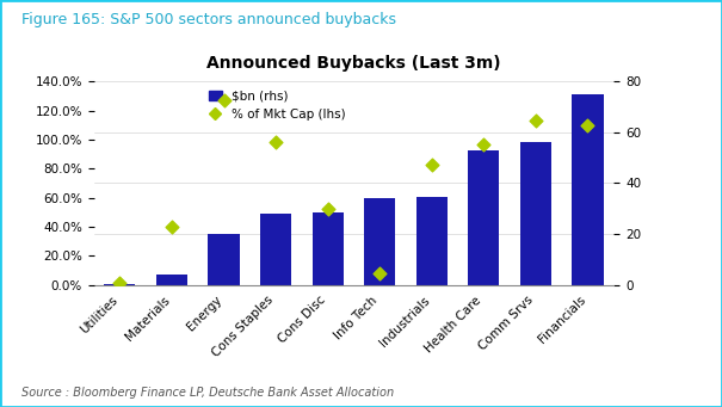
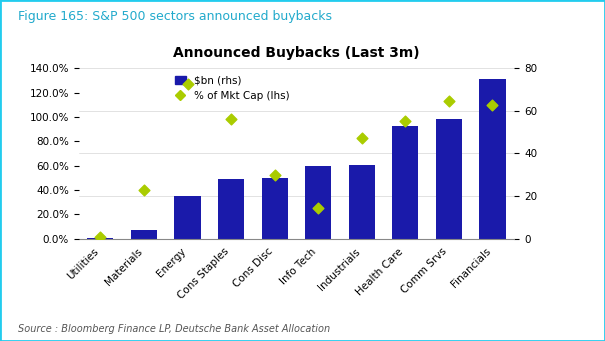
% of Mkt Cap (lhs)/Info Tech: 8% -> 25%
